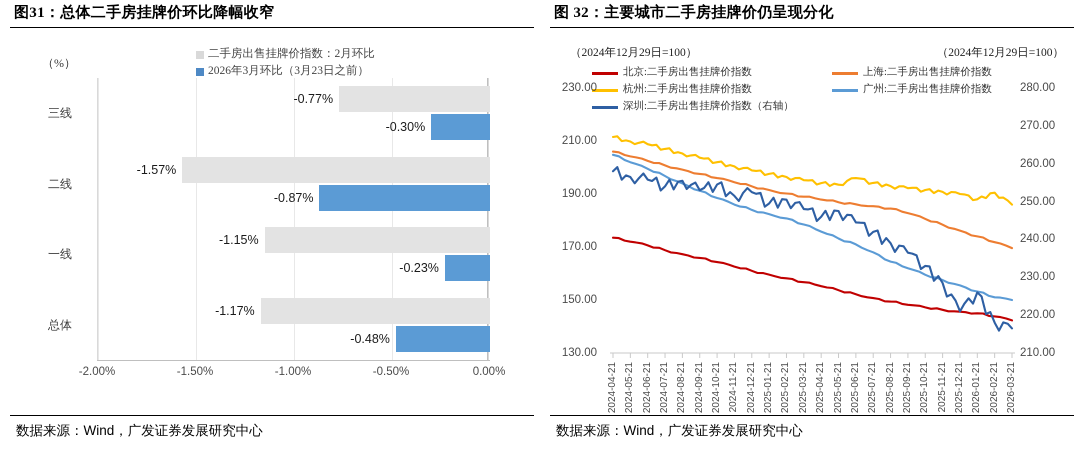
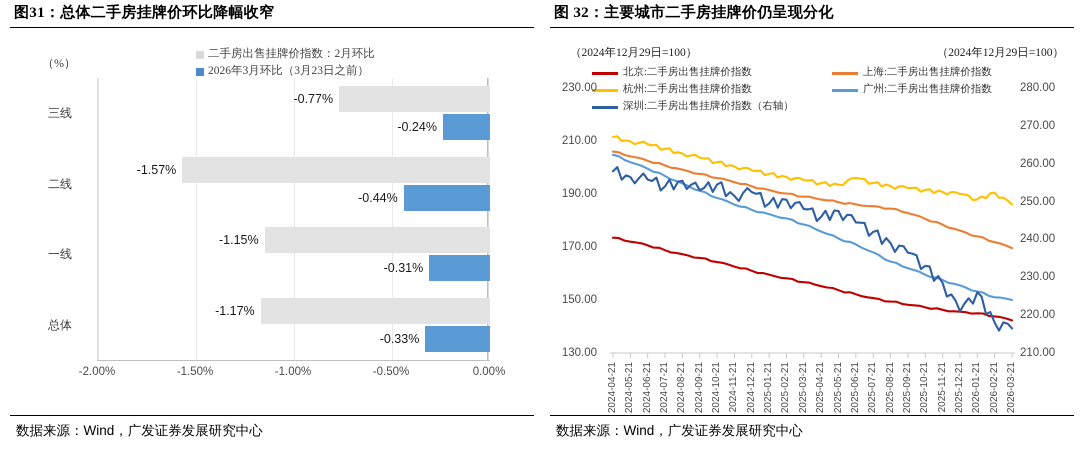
图31：总体二手房挂牌价环比降幅收窄/2026年3月环比（3月23日之前）/三线: -0.30% -> -0.24%
图31：总体二手房挂牌价环比降幅收窄/2026年3月环比（3月23日之前）/二线: -0.87% -> -0.44%
图31：总体二手房挂牌价环比降幅收窄/2026年3月环比（3月23日之前）/一线: -0.23% -> -0.31%
图31：总体二手房挂牌价环比降幅收窄/2026年3月环比（3月23日之前）/总体: -0.48% -> -0.33%
